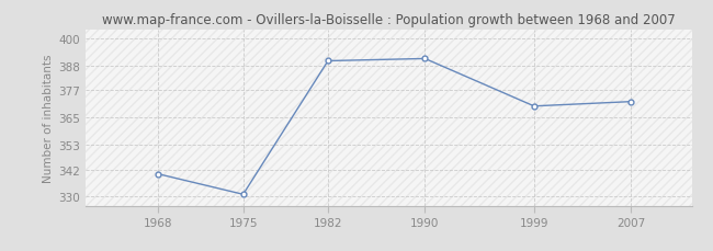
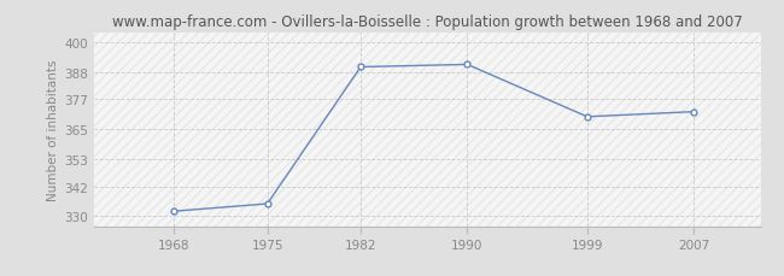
1968: 340 -> 332
1975: 331 -> 335
